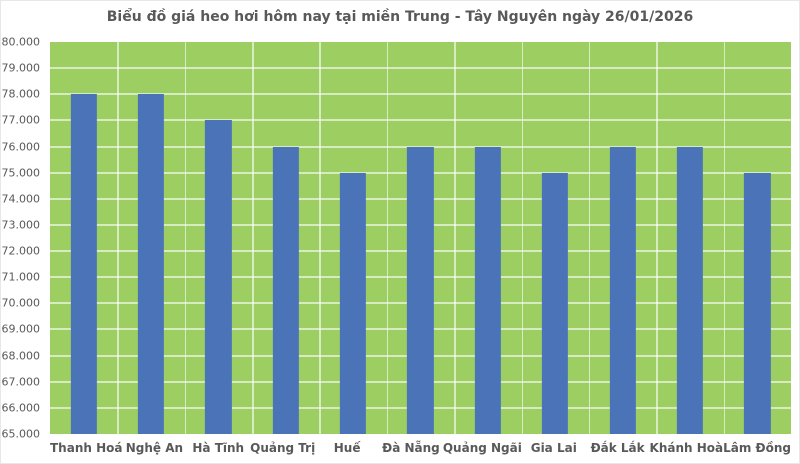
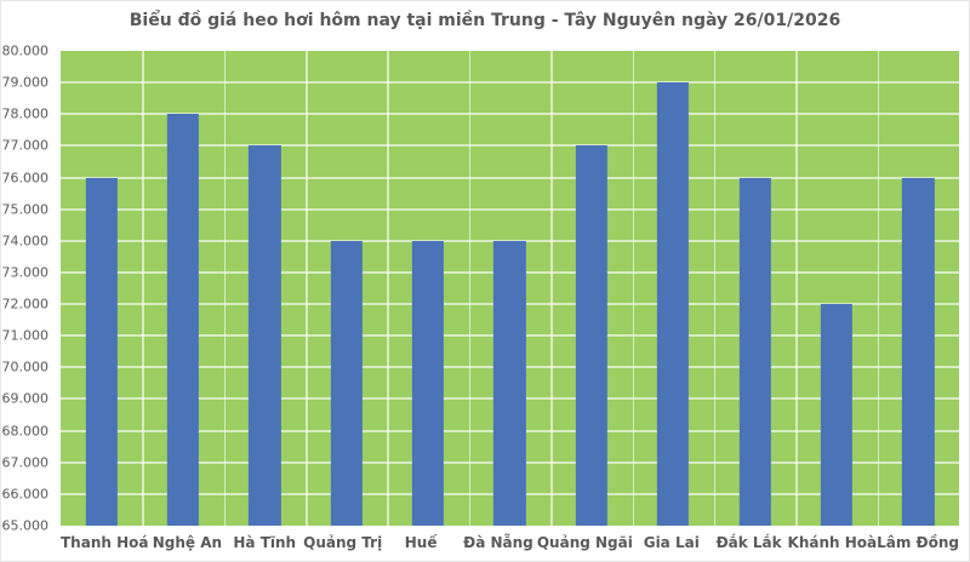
Thanh Hoá: 78000 -> 76000
Quảng Trị: 76000 -> 74000
Huế: 75000 -> 74000
Đà Nẵng: 76000 -> 74000
Quảng Ngãi: 76000 -> 77000
Gia Lai: 75000 -> 79000
Khánh Hoà: 76000 -> 72000
Lâm Đồng: 75000 -> 76000
